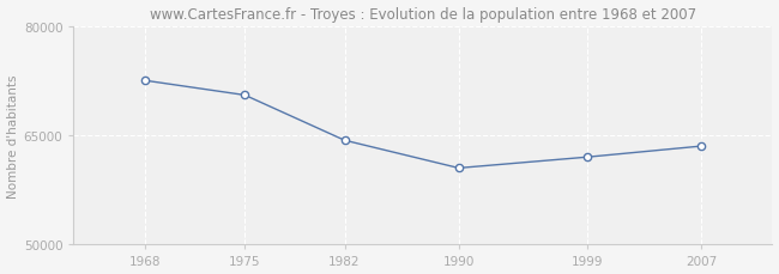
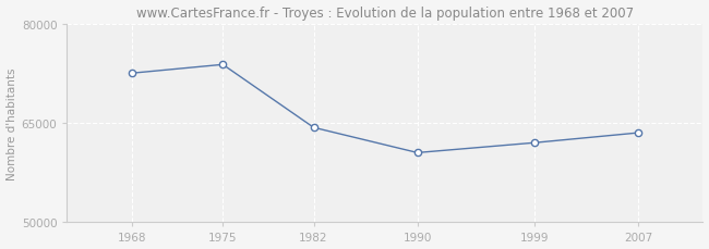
1975: 70500 -> 73800
